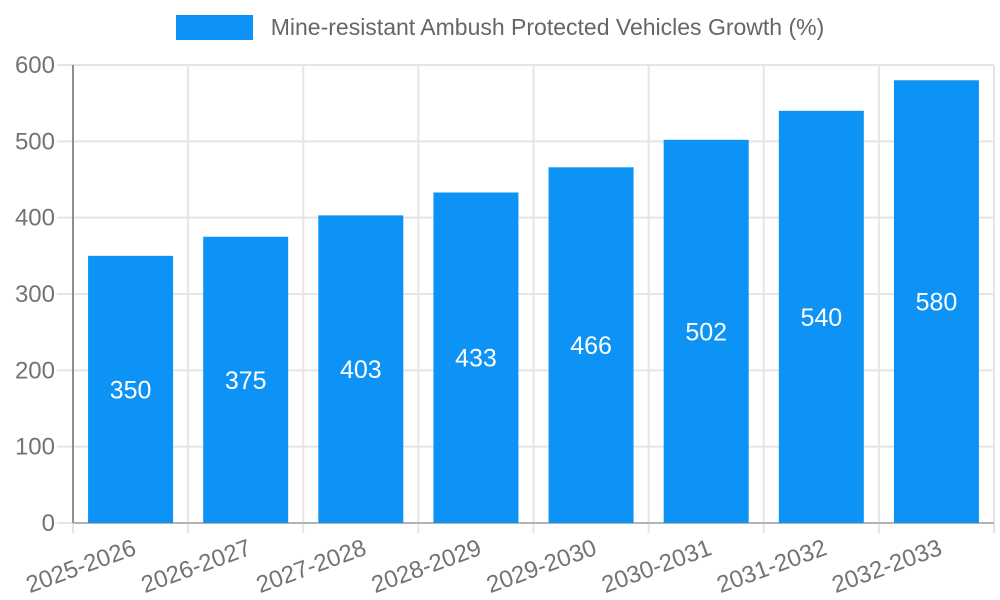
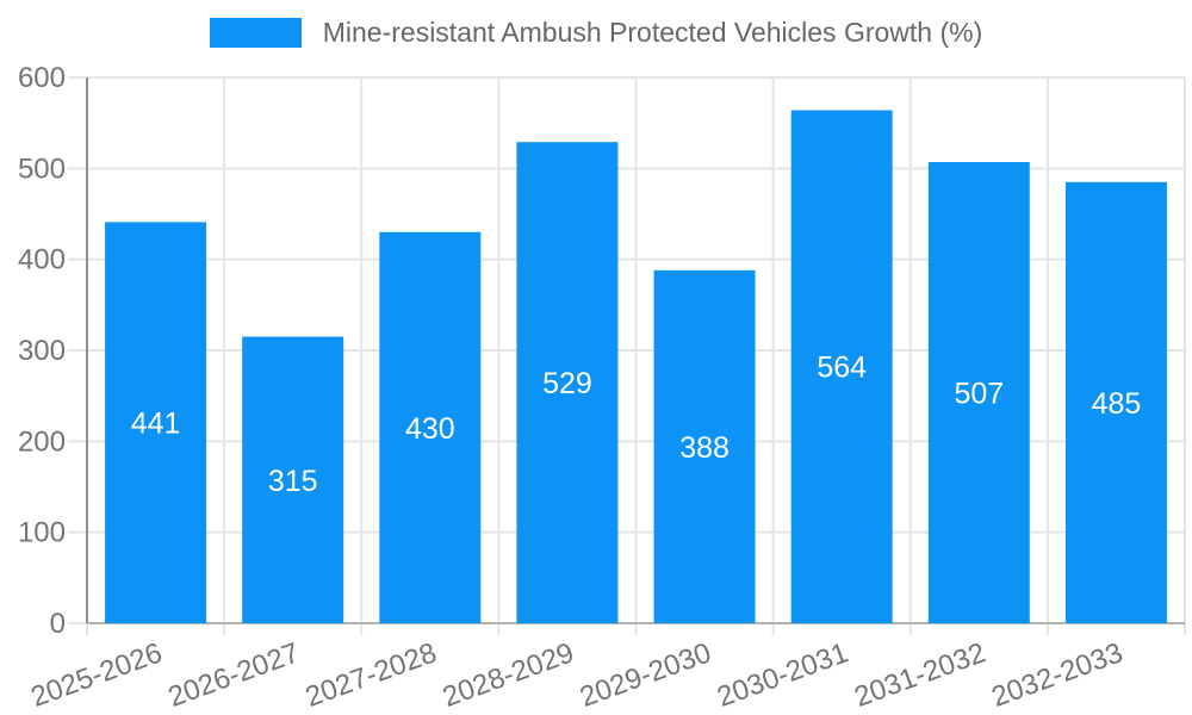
2025-2026: 350 -> 441
2026-2027: 375 -> 315
2027-2028: 403 -> 430
2028-2029: 433 -> 529
2029-2030: 466 -> 388
2030-2031: 502 -> 564
2031-2032: 540 -> 507
2032-2033: 580 -> 485
